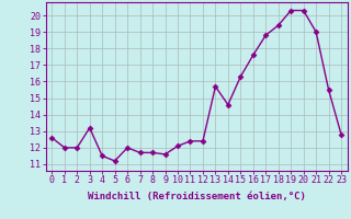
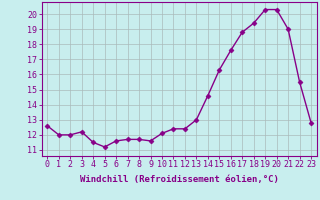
3: 13.2 -> 12.2
6: 12.0 -> 11.6
13: 15.7 -> 13.0
